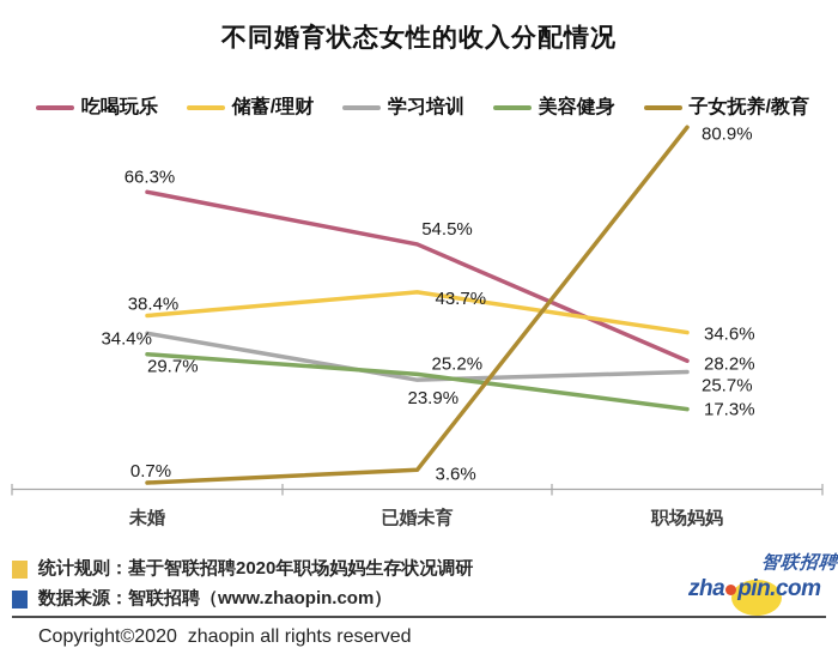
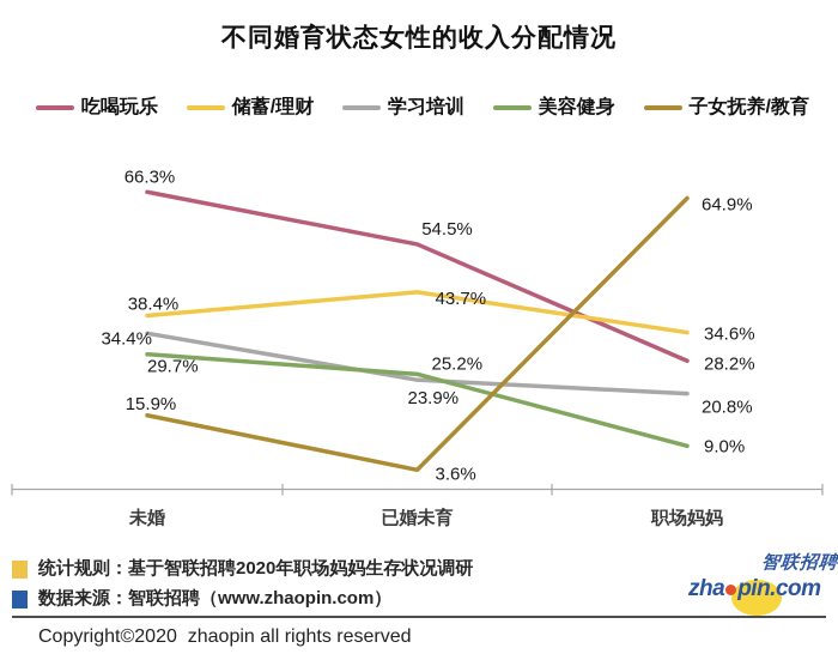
子女抚养/教育/未婚: 0.7% -> 15.9%
学习培训/职场妈妈: 25.7% -> 20.8%
美容健身/职场妈妈: 17.3% -> 9.0%
子女抚养/教育/职场妈妈: 80.9% -> 64.9%
